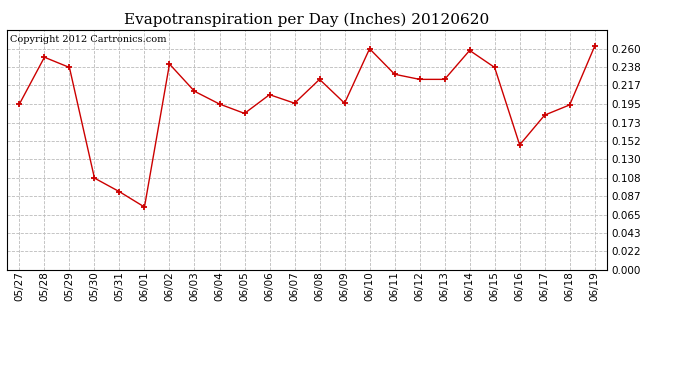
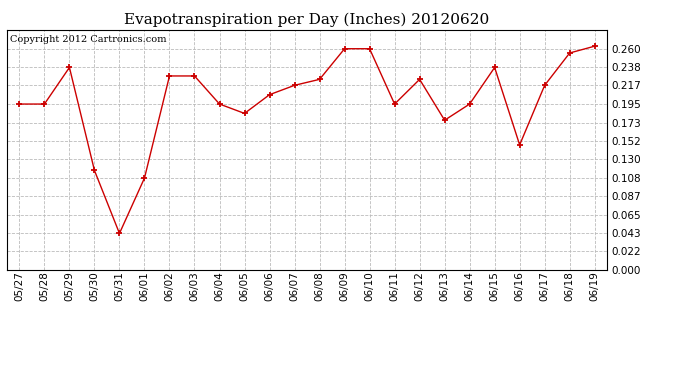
05/28: 0.250 -> 0.195
05/30: 0.108 -> 0.117
05/31: 0.092 -> 0.043
06/01: 0.074 -> 0.108
06/02: 0.242 -> 0.228
06/03: 0.210 -> 0.228
06/07: 0.196 -> 0.217
06/09: 0.196 -> 0.260
06/11: 0.230 -> 0.195
06/13: 0.224 -> 0.176
06/14: 0.258 -> 0.195
06/17: 0.182 -> 0.217
06/18: 0.194 -> 0.255
